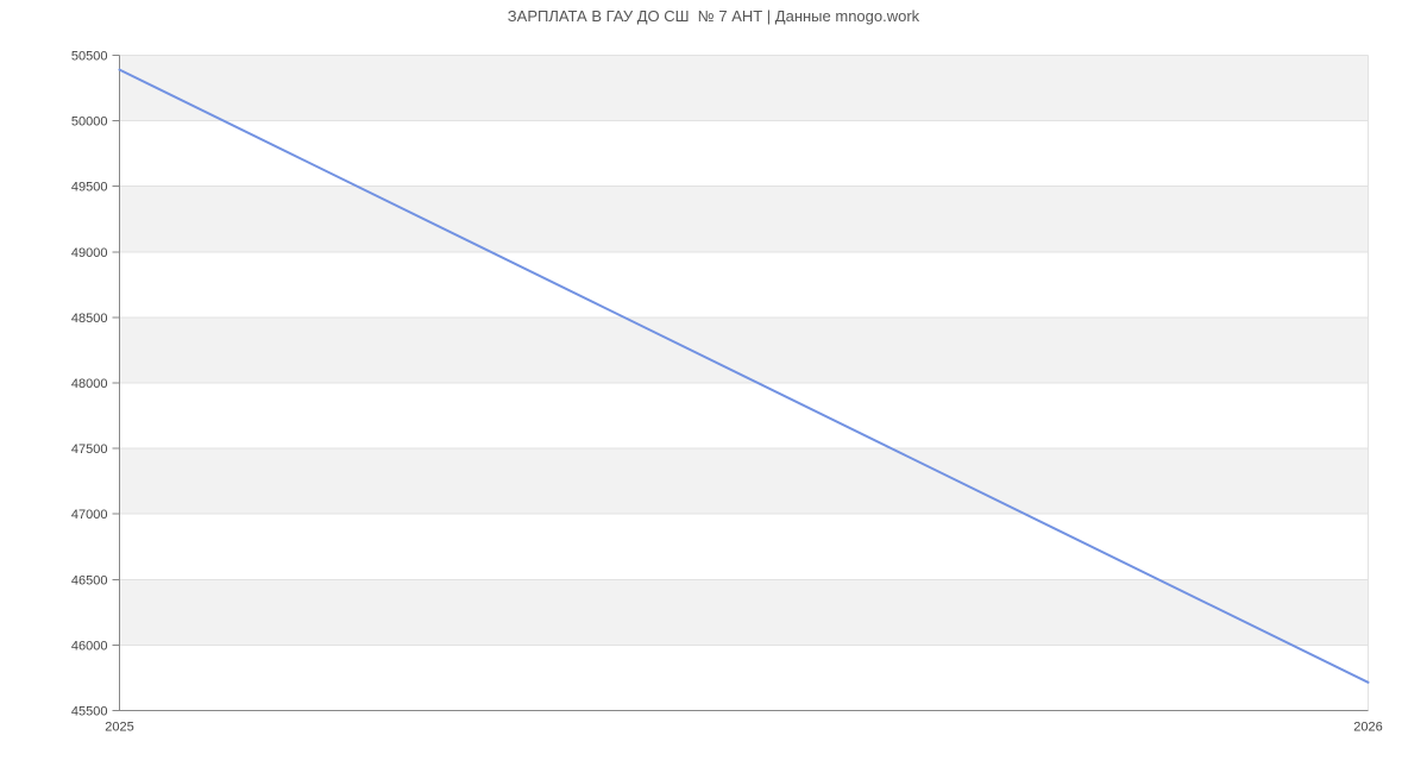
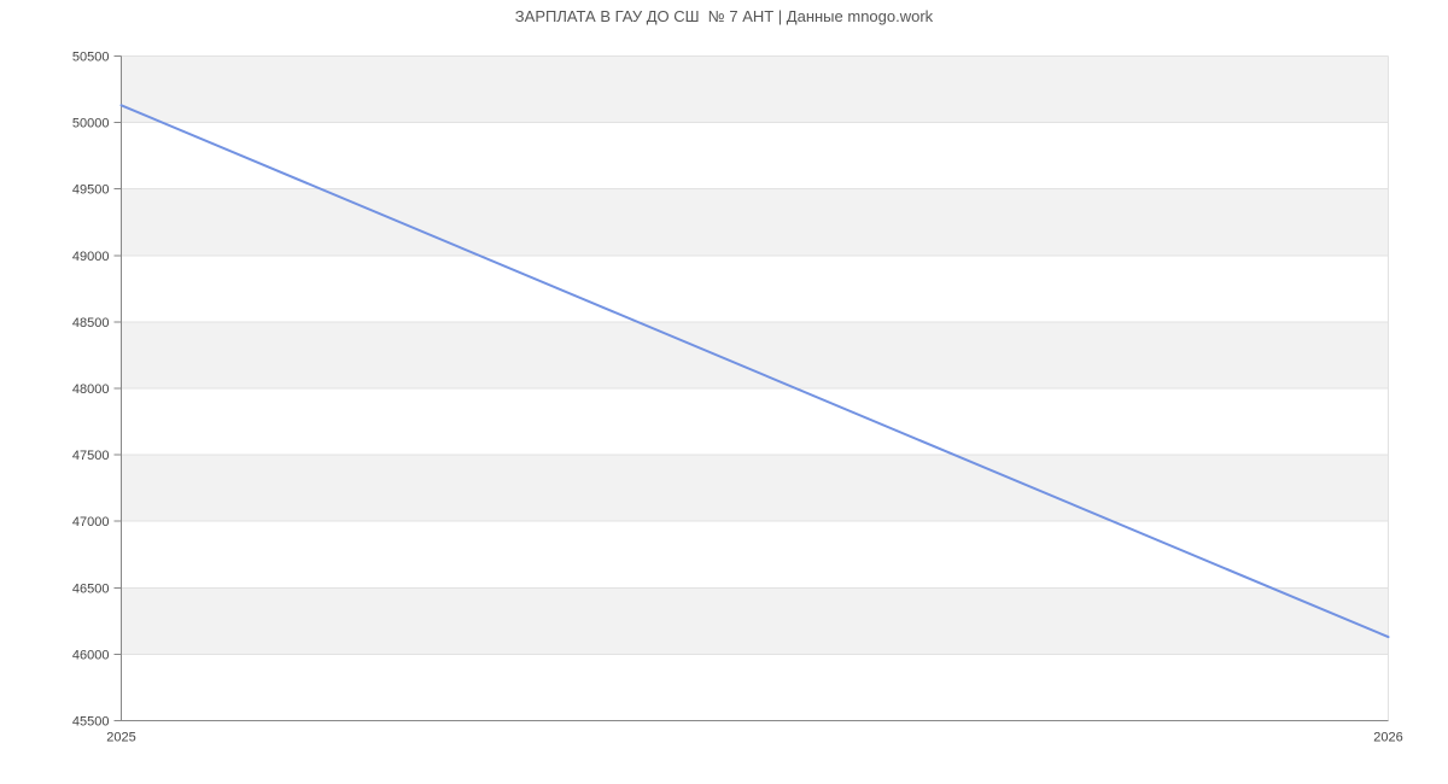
2025: 50390 -> 50130
2026: 45720 -> 46130
